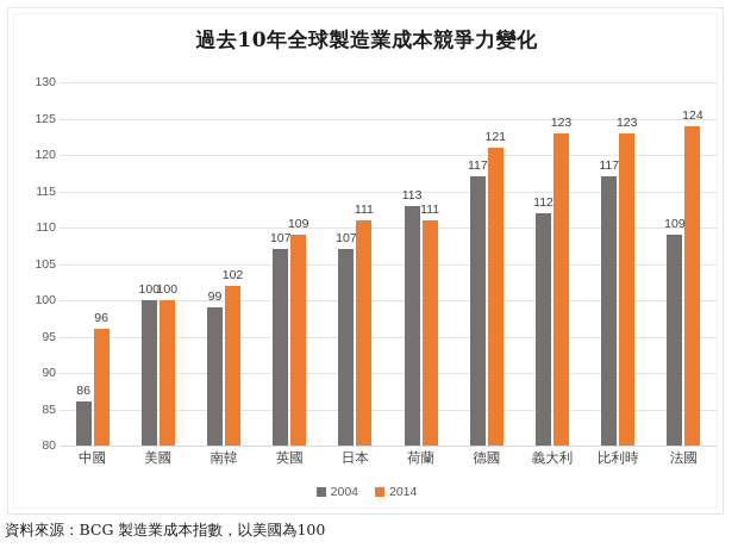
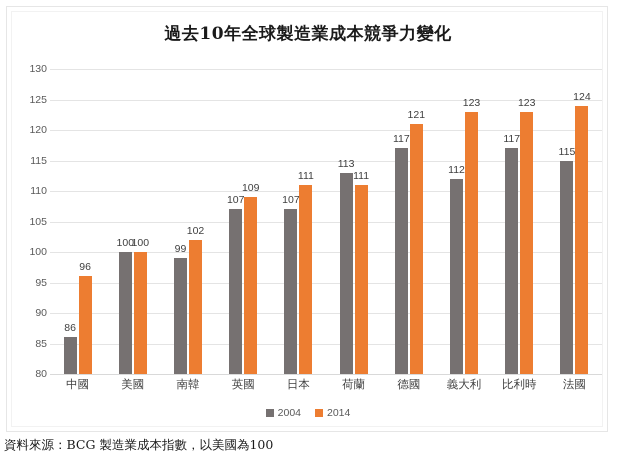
2004/法國: 109 -> 115
